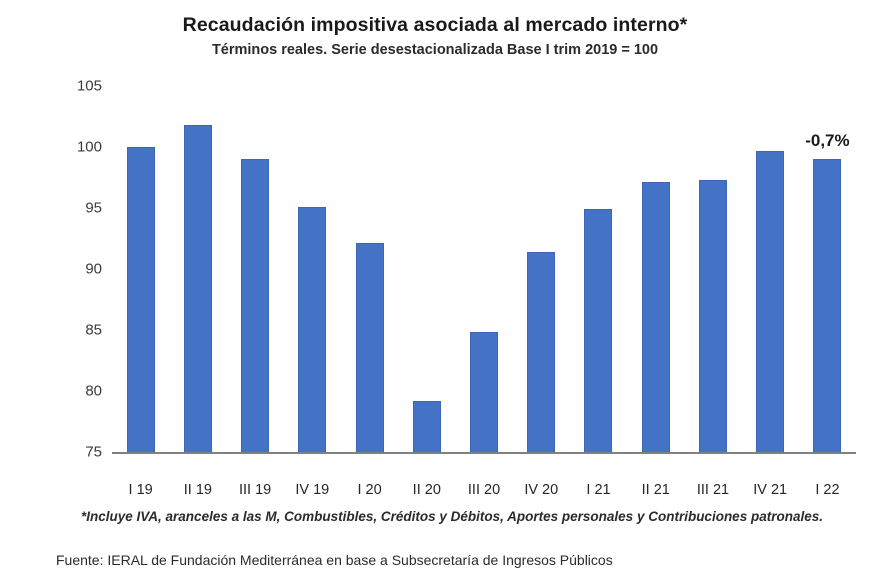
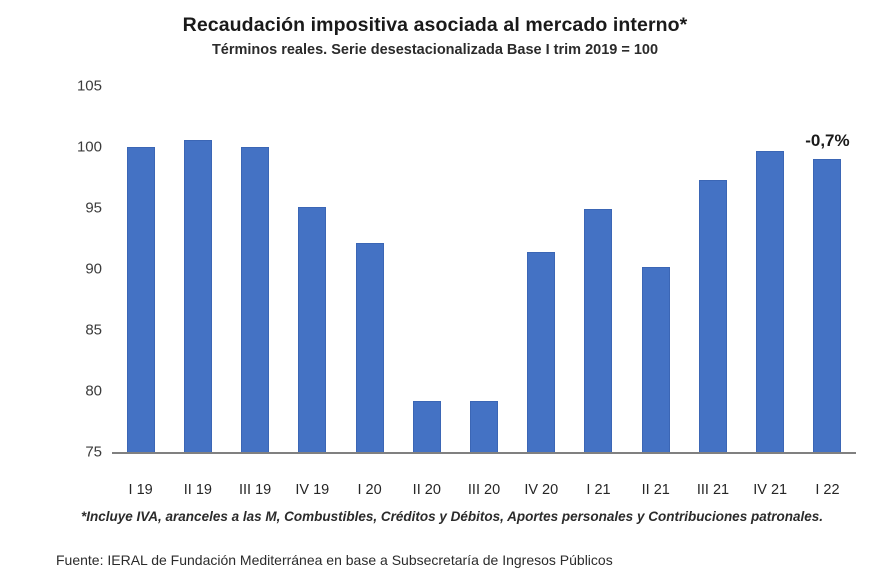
II 19: 101.8 -> 100.6
III 19: 99.0 -> 100.0
III 20: 84.8 -> 79.2
II 21: 97.1 -> 90.2
